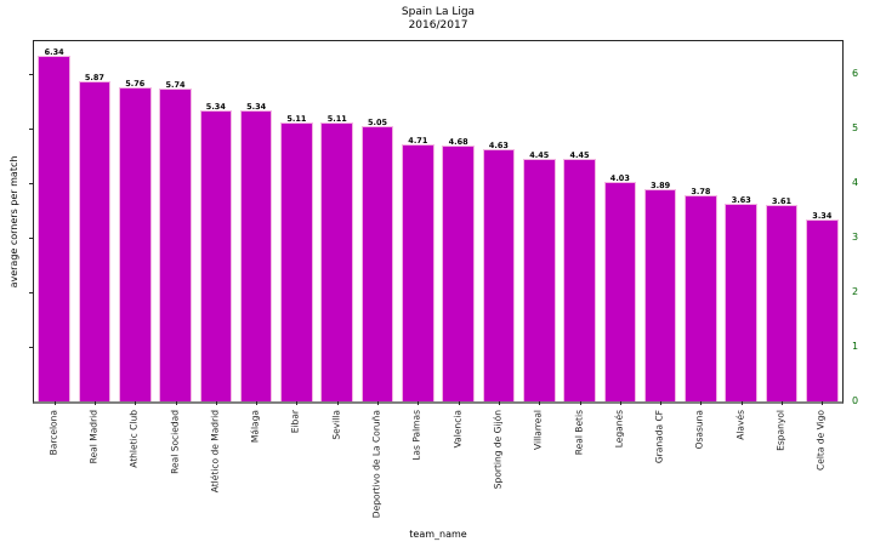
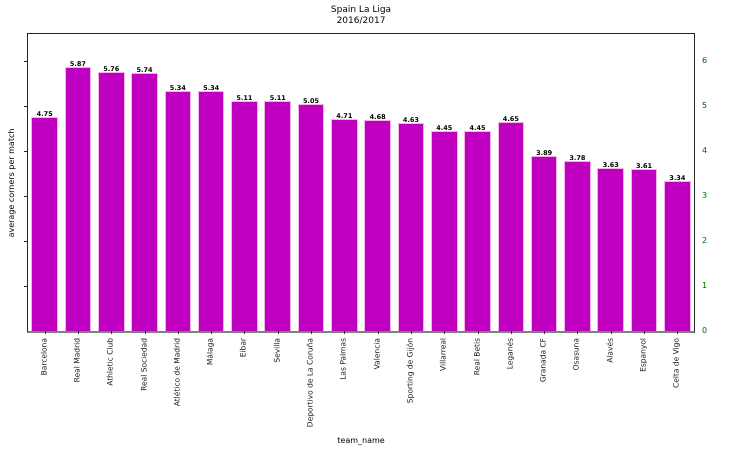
Barcelona: 6.34 -> 4.75
Leganés: 4.03 -> 4.65
